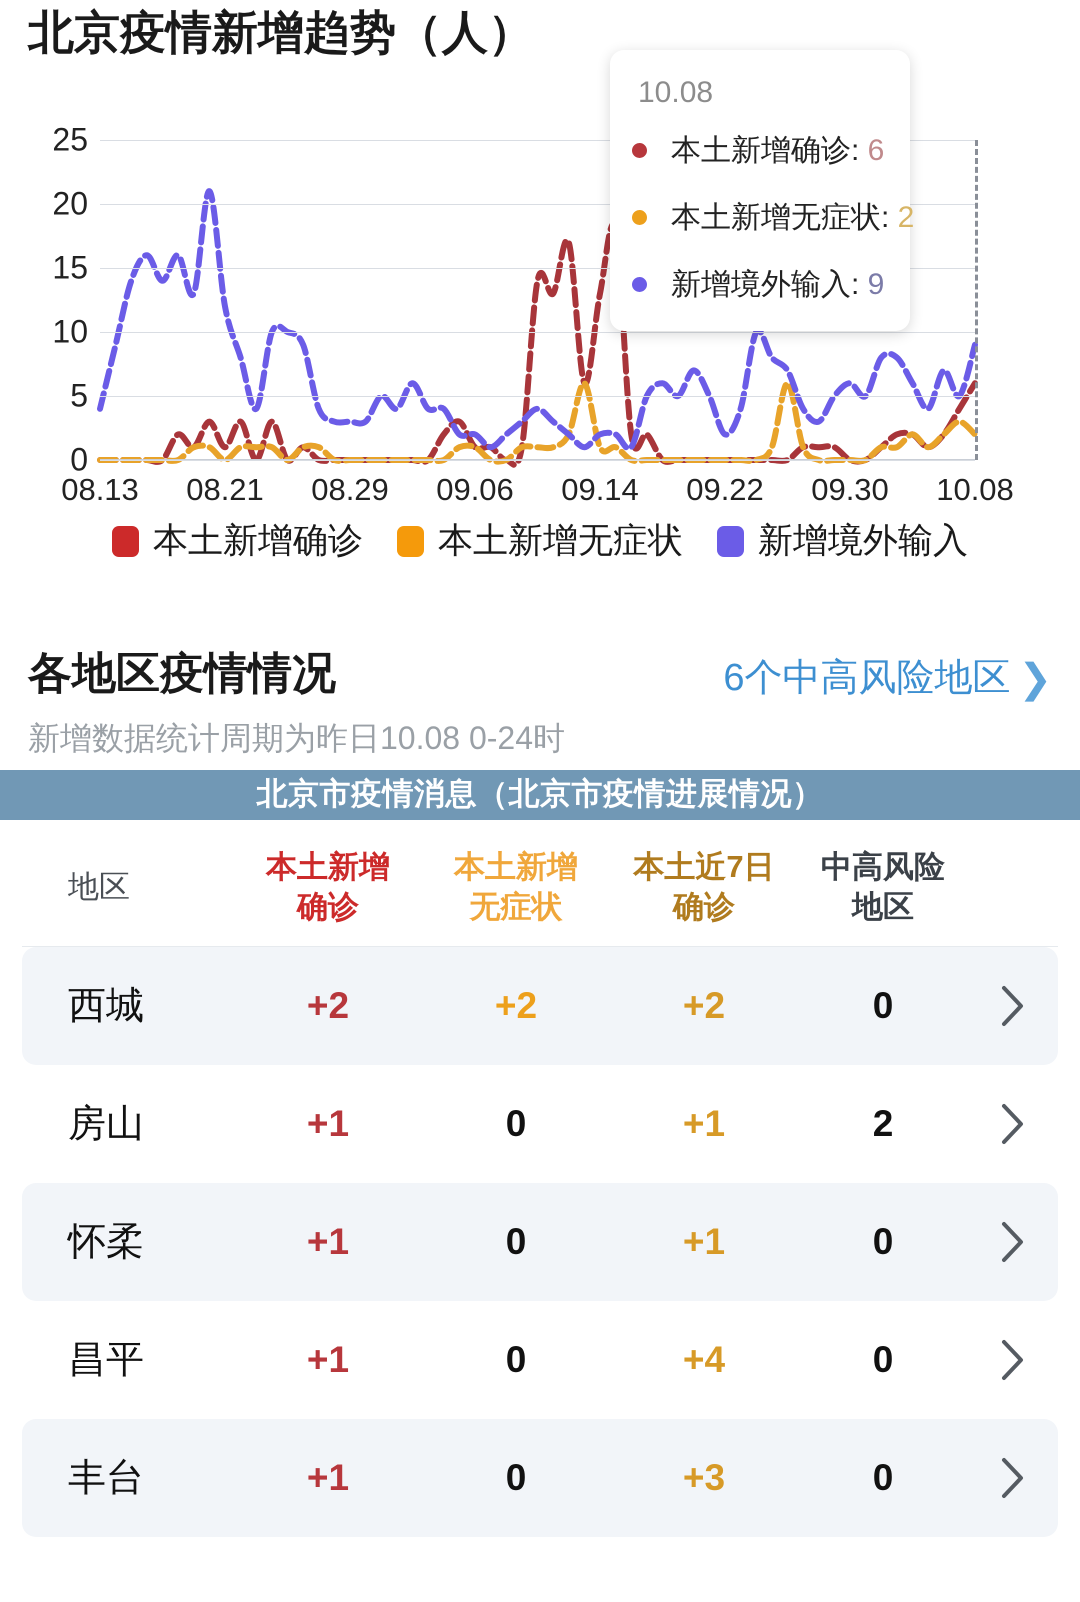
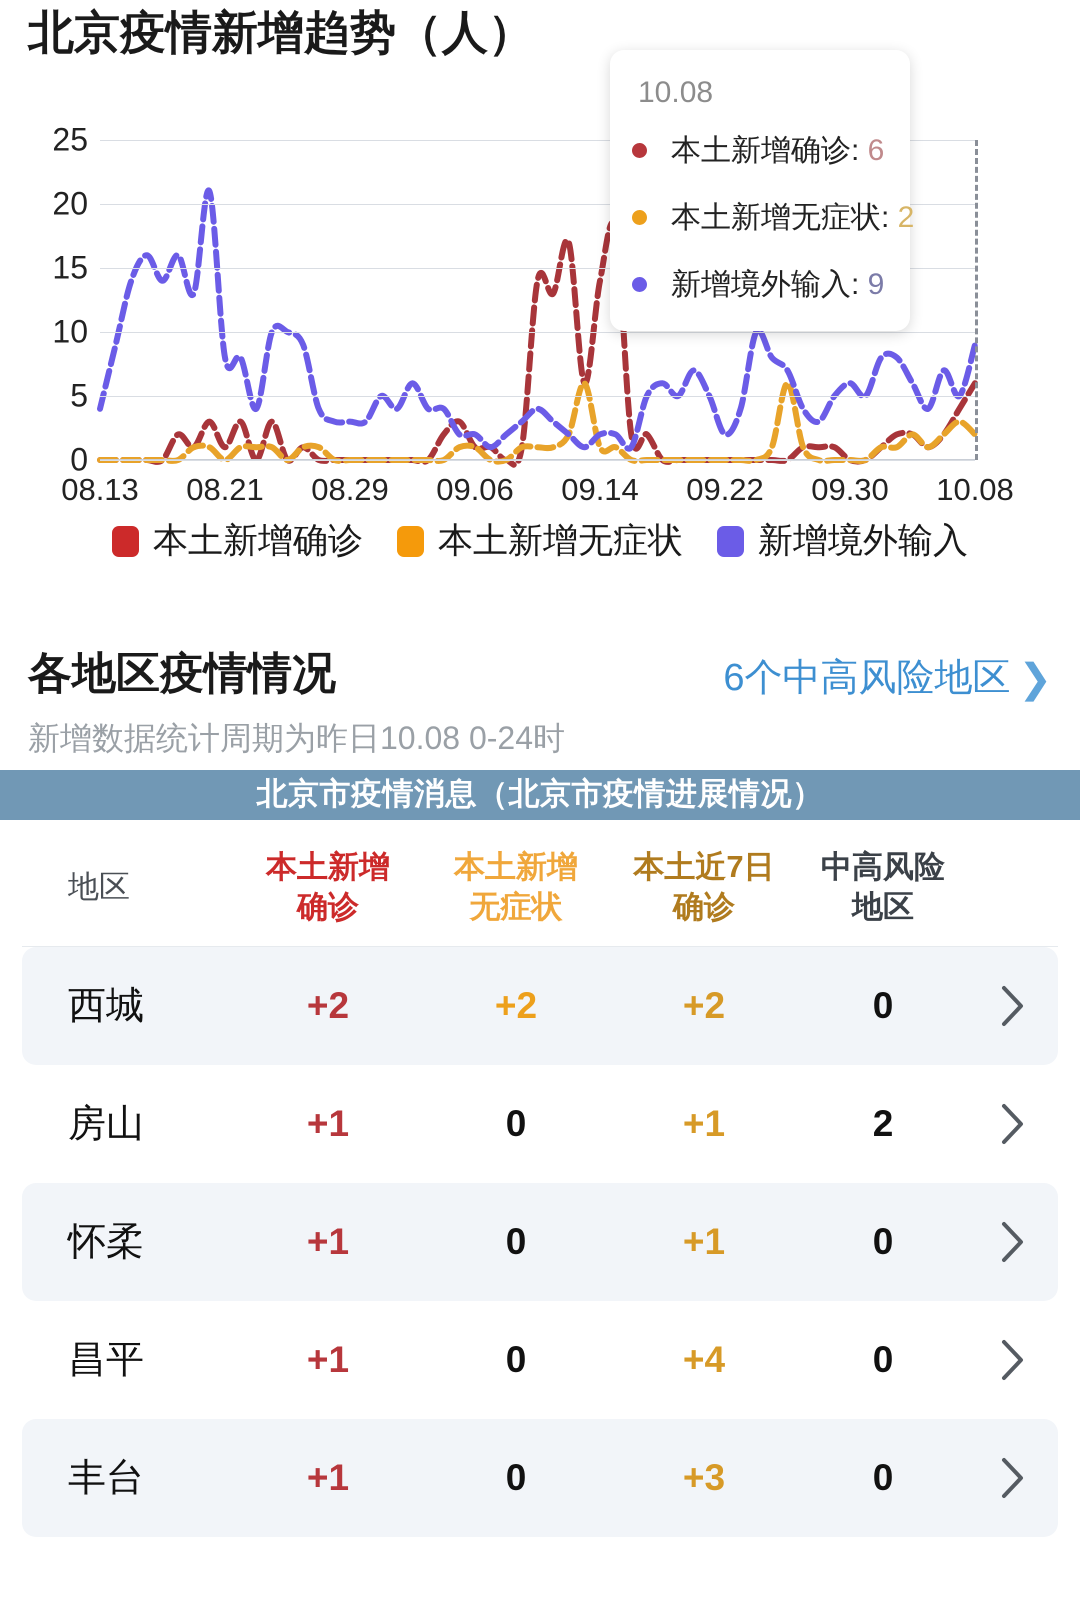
新增境外输入/08.21: 12 -> 8
本土新增确诊/09.14: 13 -> 14
